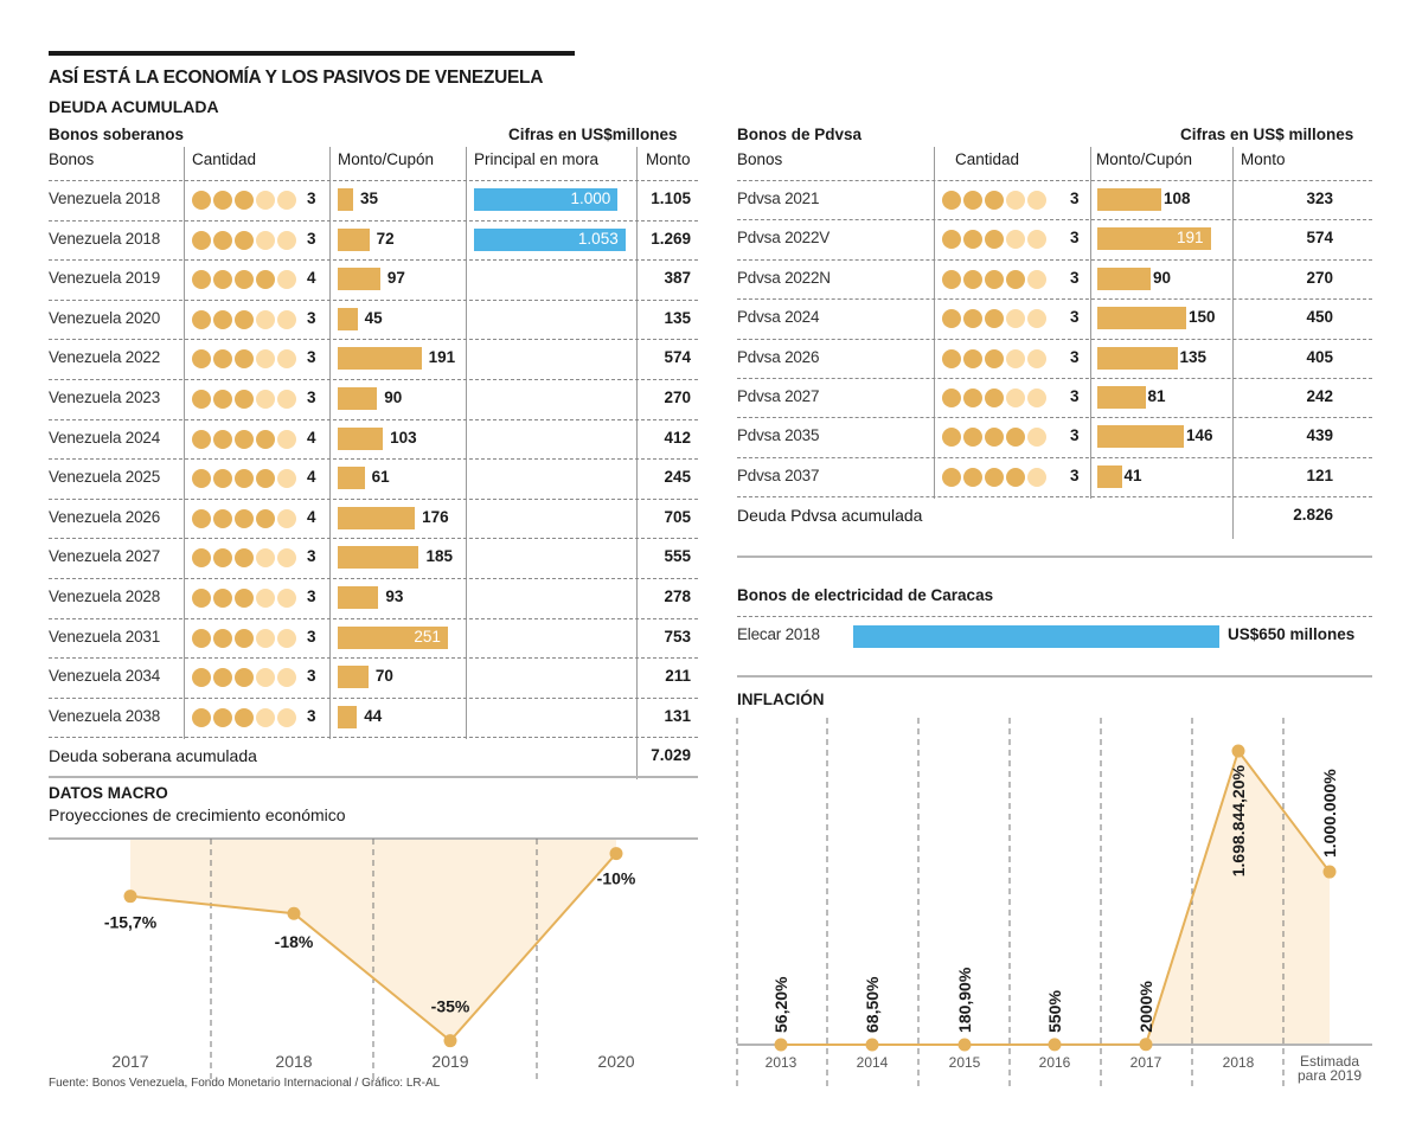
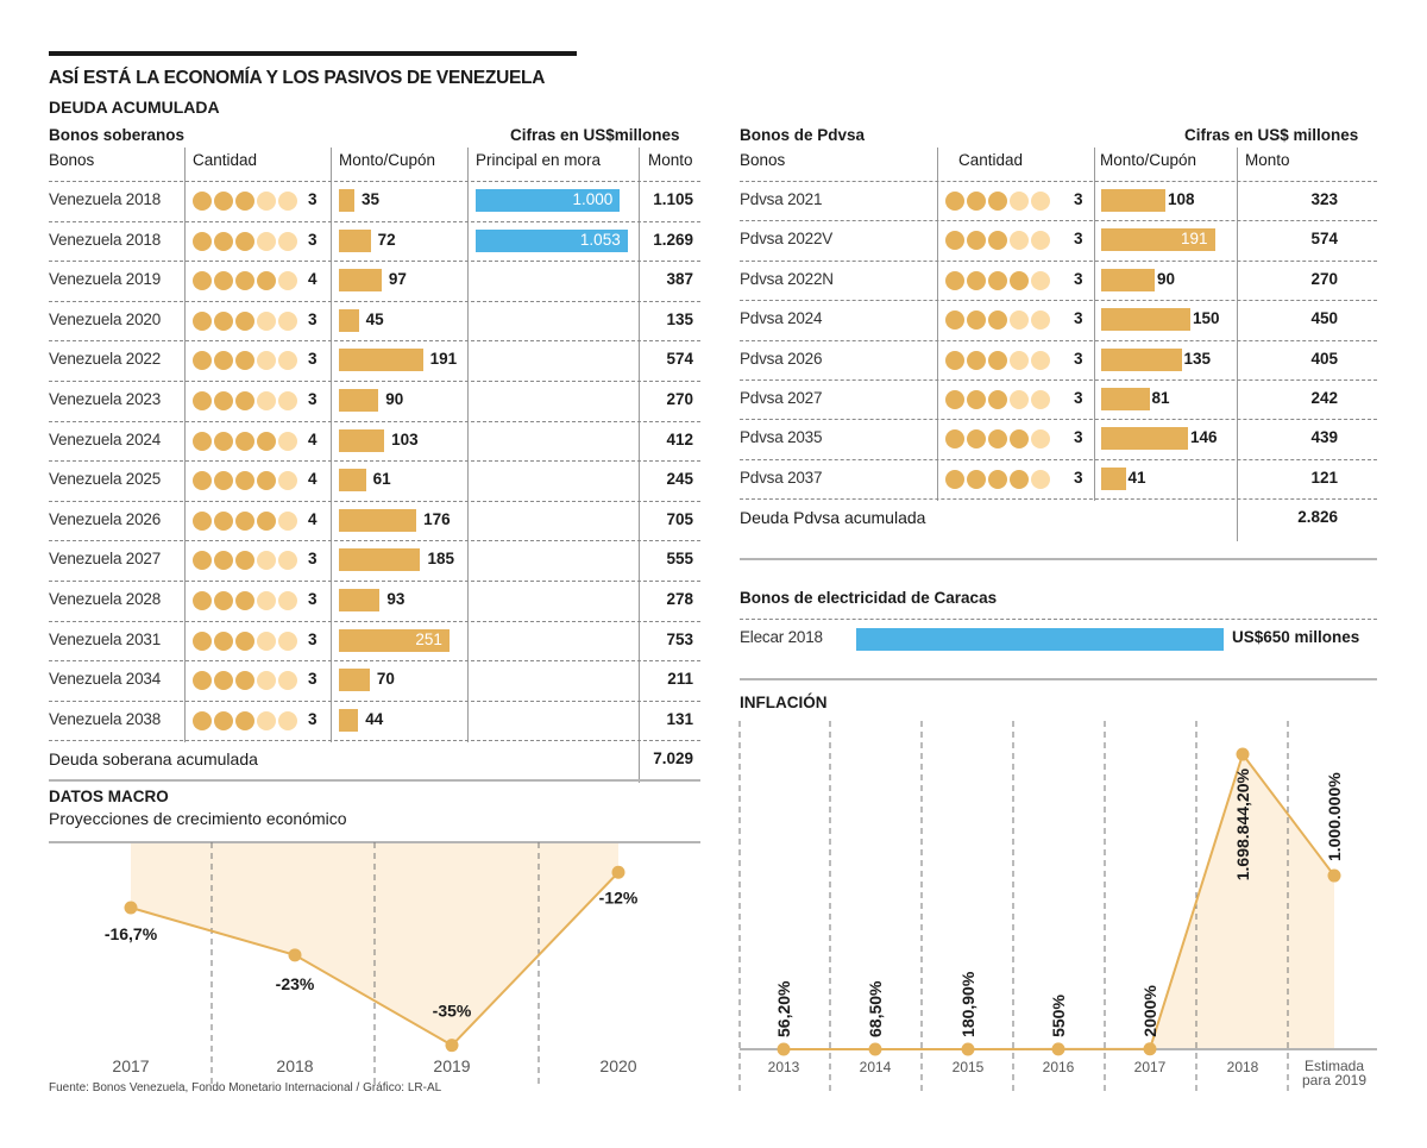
Proyecciones de crecimiento económico/2017: -15,7% -> -16,7%
Proyecciones de crecimiento económico/2018: -18% -> -23%
Proyecciones de crecimiento económico/2020: -10% -> -12%
